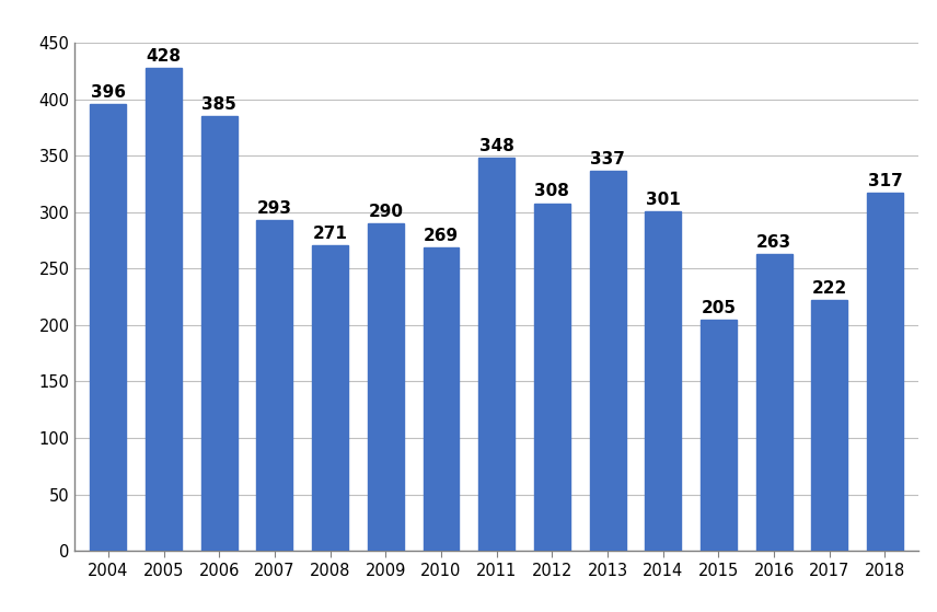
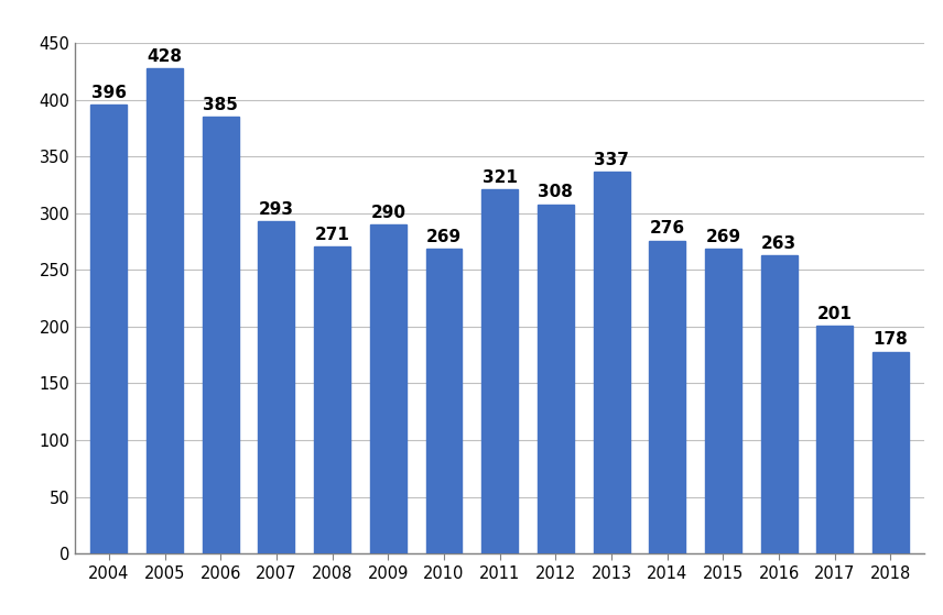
2011: 348 -> 321
2014: 301 -> 276
2015: 205 -> 269
2017: 222 -> 201
2018: 317 -> 178
